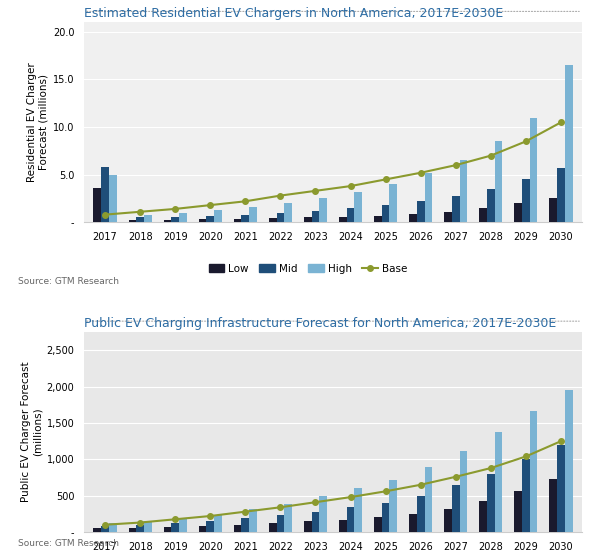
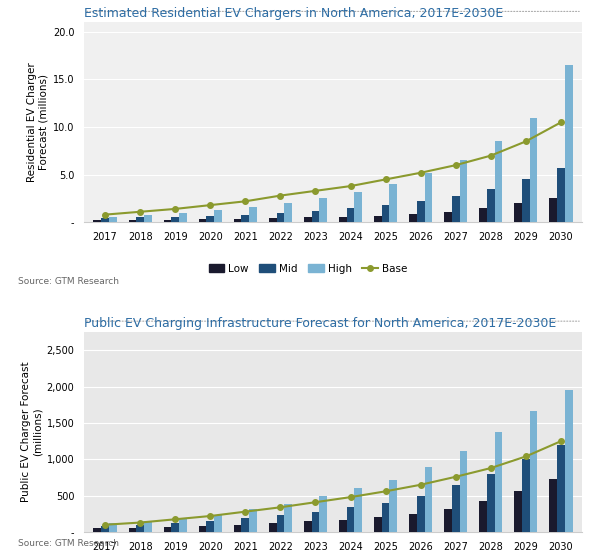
Low/2017: 3.6 -> 0.2
Mid/2017: 5.8 -> 0.4
High/2017: 5.0 -> 0.6
